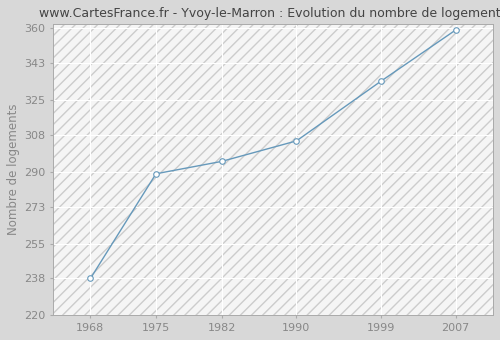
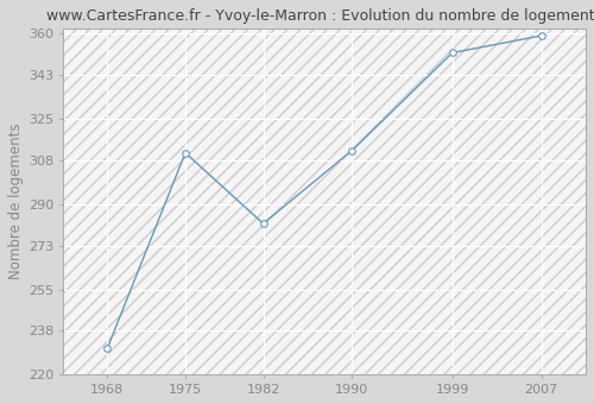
1968: 238 -> 231
1975: 289 -> 311
1982: 295 -> 282
1990: 305 -> 312
1999: 334 -> 352
